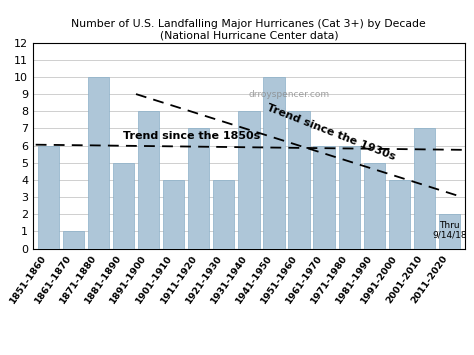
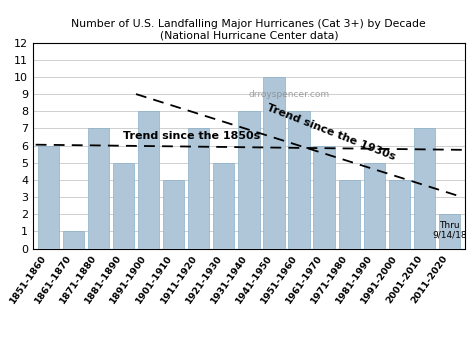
1871-1880: 10 -> 7
1921-1930: 4 -> 5
1971-1980: 6 -> 4
